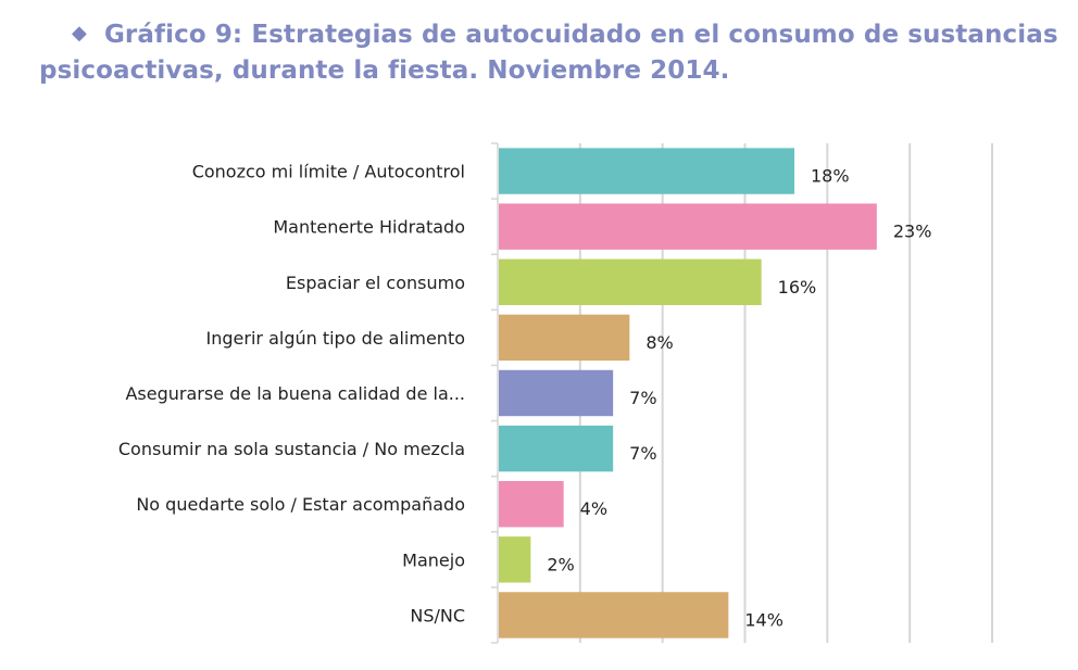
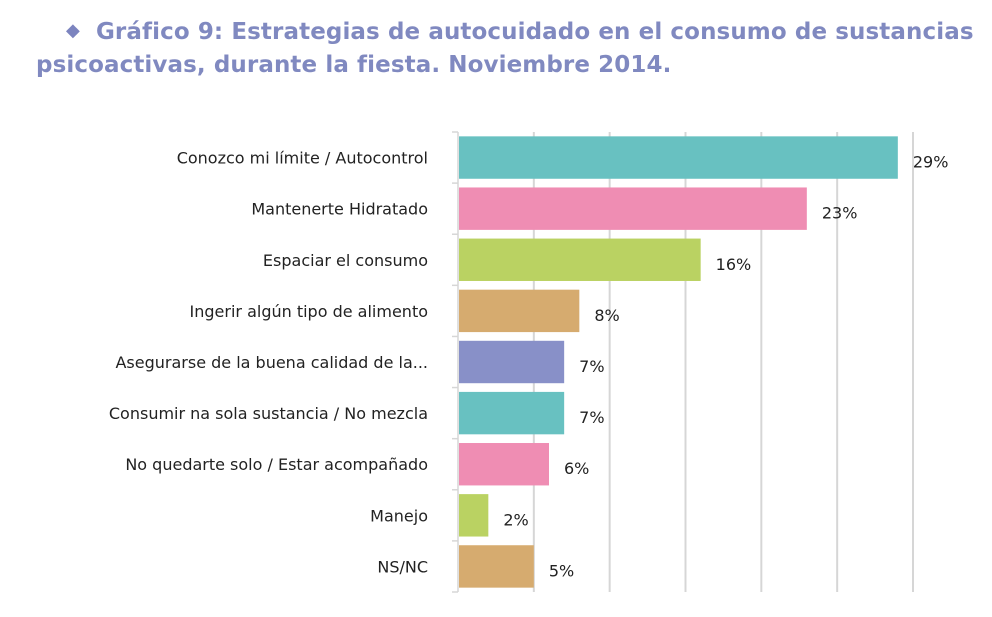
Conozco mi límite / Autocontrol: 18% -> 29%
No quedarte solo / Estar acompañado: 4% -> 6%
NS/NC: 14% -> 5%
